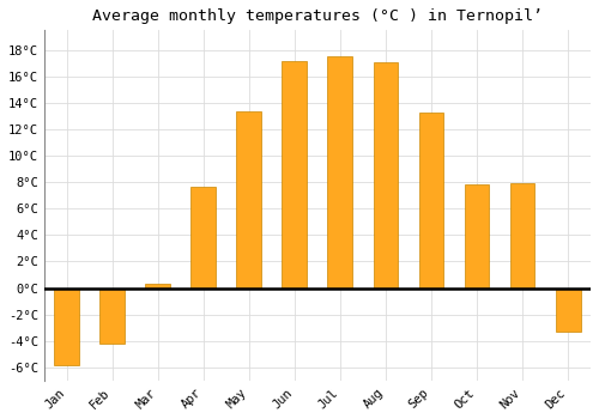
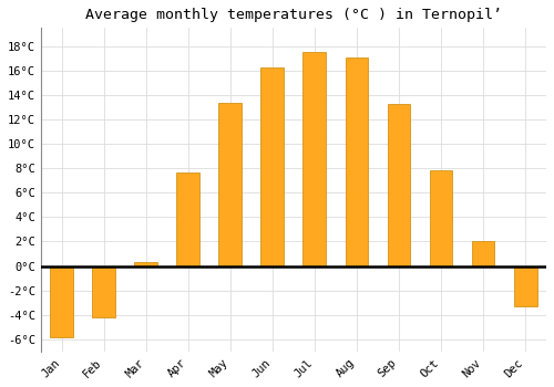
Jun: 17.2°C -> 16.3°C
Nov: 7.9°C -> 2.0°C
